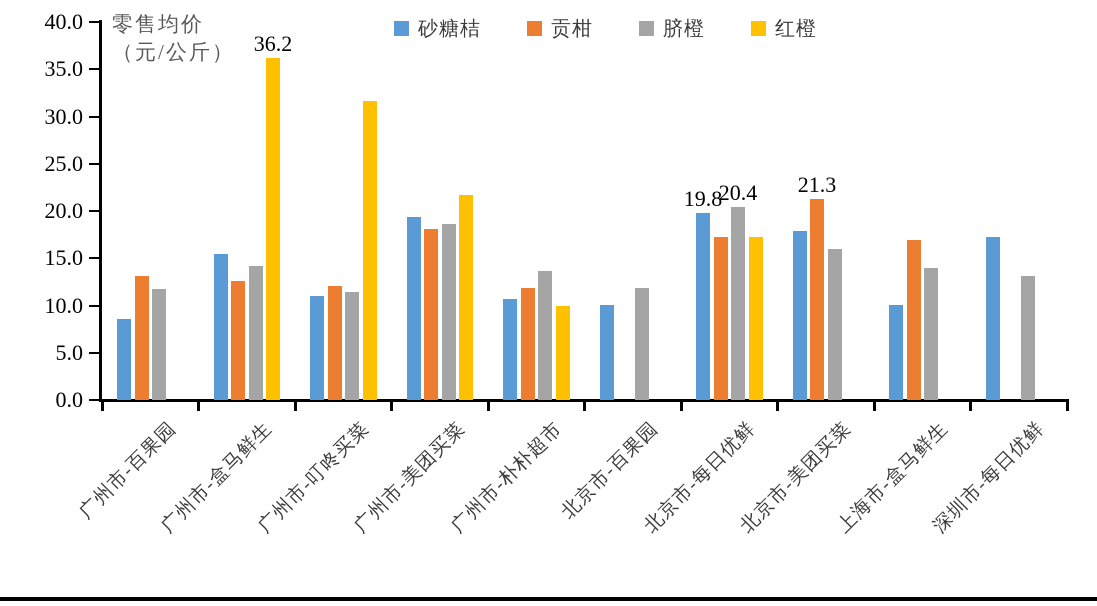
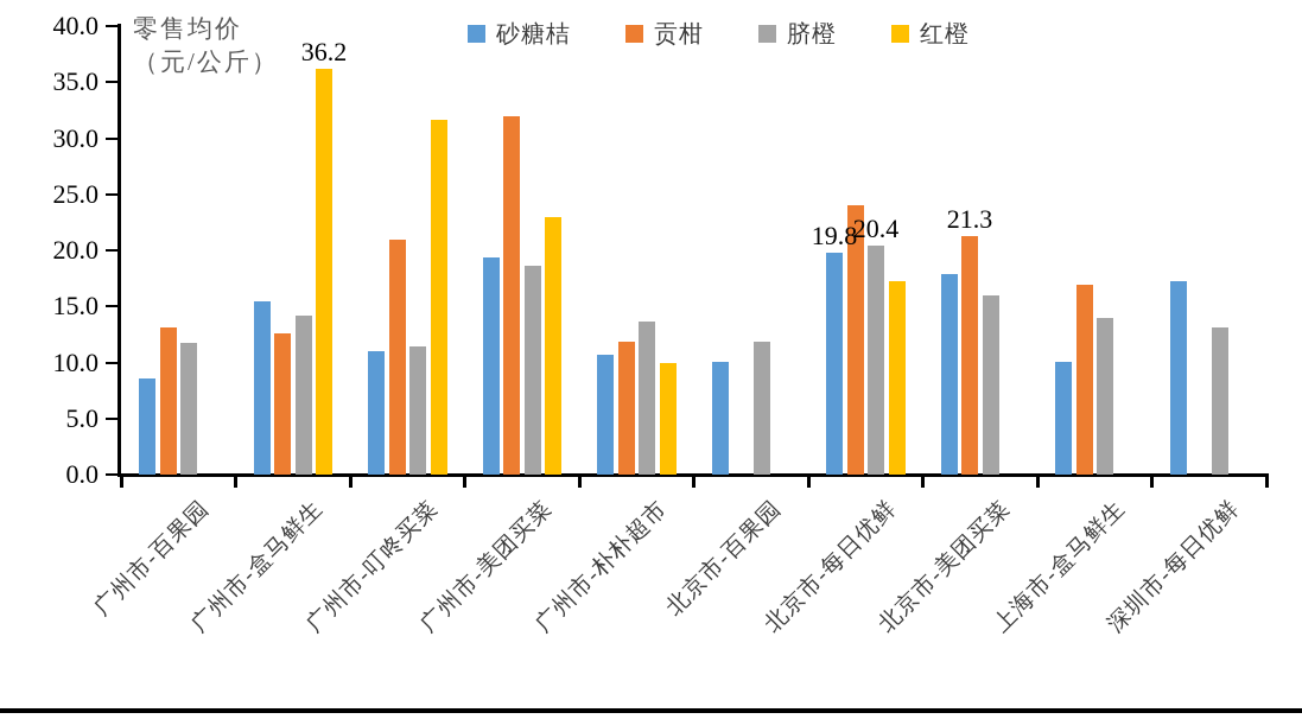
贡柑/广州市-叮咚买菜: 12 -> 21
贡柑/广州市-美团买菜: 18 -> 32
红橙/广州市-美团买菜: 22 -> 23
贡柑/北京市-每日优鲜: 17 -> 24
